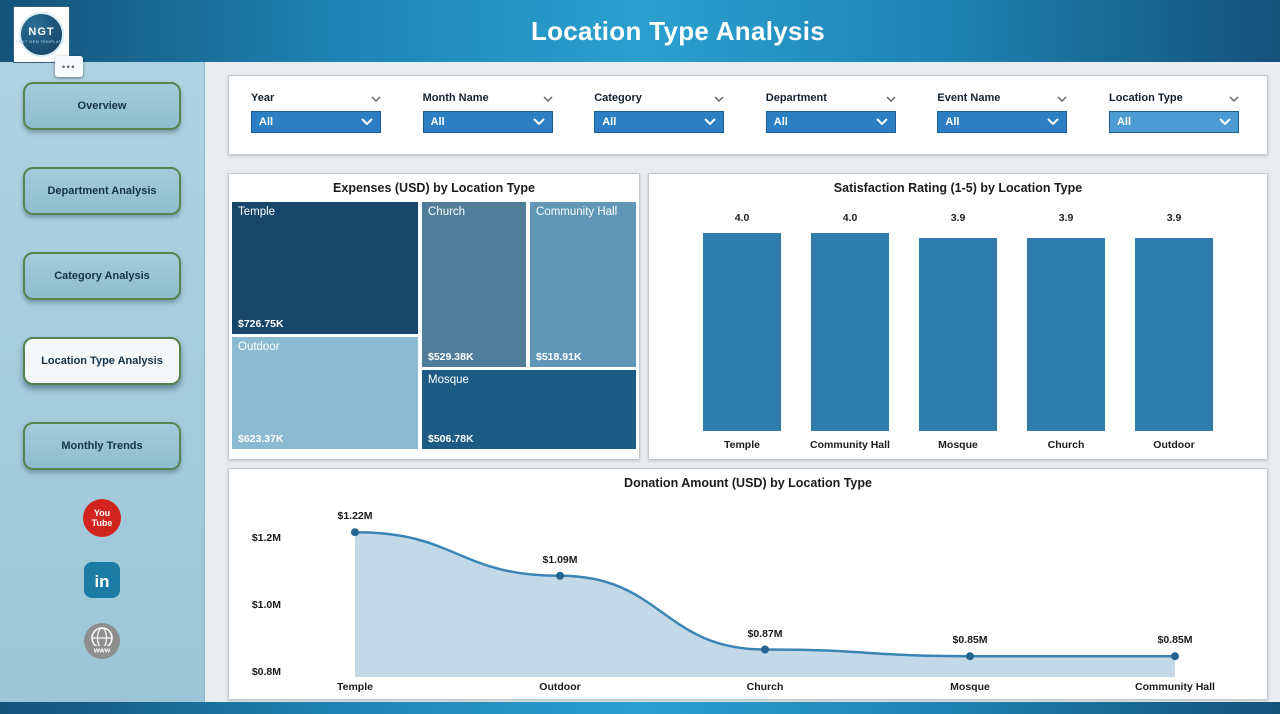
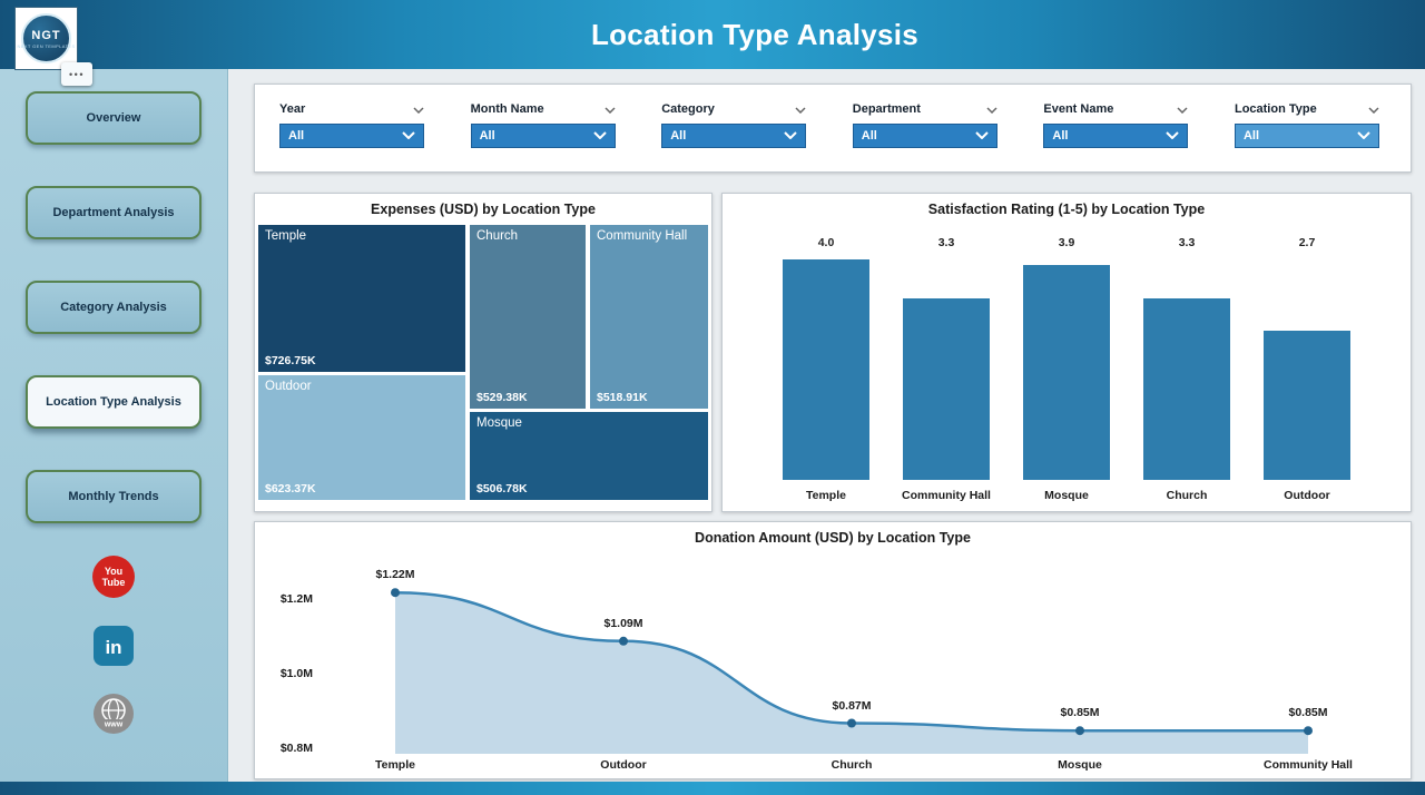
Satisfaction Rating (1-5) by Location Type/Community Hall: 4.0 -> 3.3
Satisfaction Rating (1-5) by Location Type/Church: 3.9 -> 3.3
Satisfaction Rating (1-5) by Location Type/Outdoor: 3.9 -> 2.7
